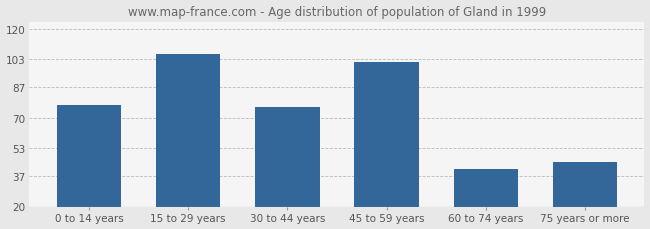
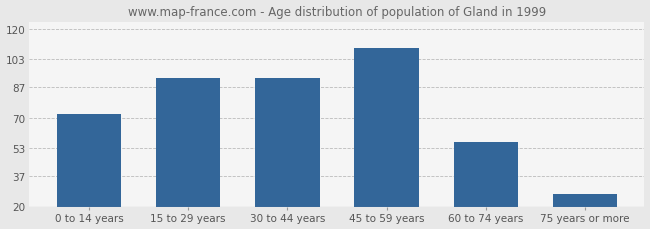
0 to 14 years: 77 -> 72
15 to 29 years: 106 -> 92
30 to 44 years: 76 -> 92
45 to 59 years: 101 -> 109
60 to 74 years: 41 -> 56
75 years or more: 45 -> 27
